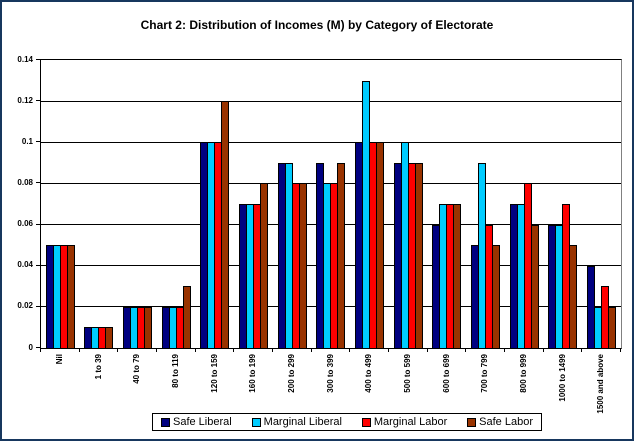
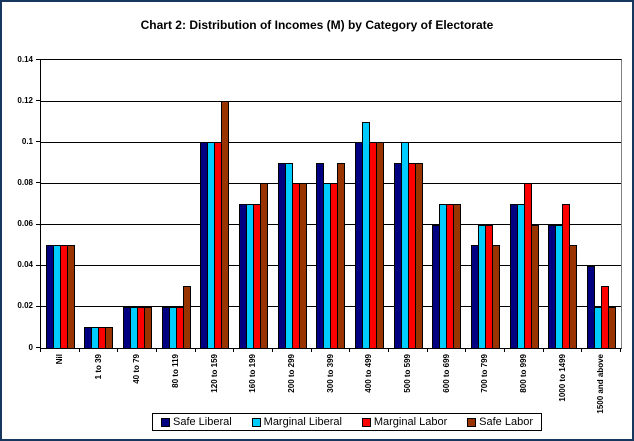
Marginal Liberal/400 to 499: 0.13 -> 0.11
Marginal Liberal/700 to 799: 0.09 -> 0.06
